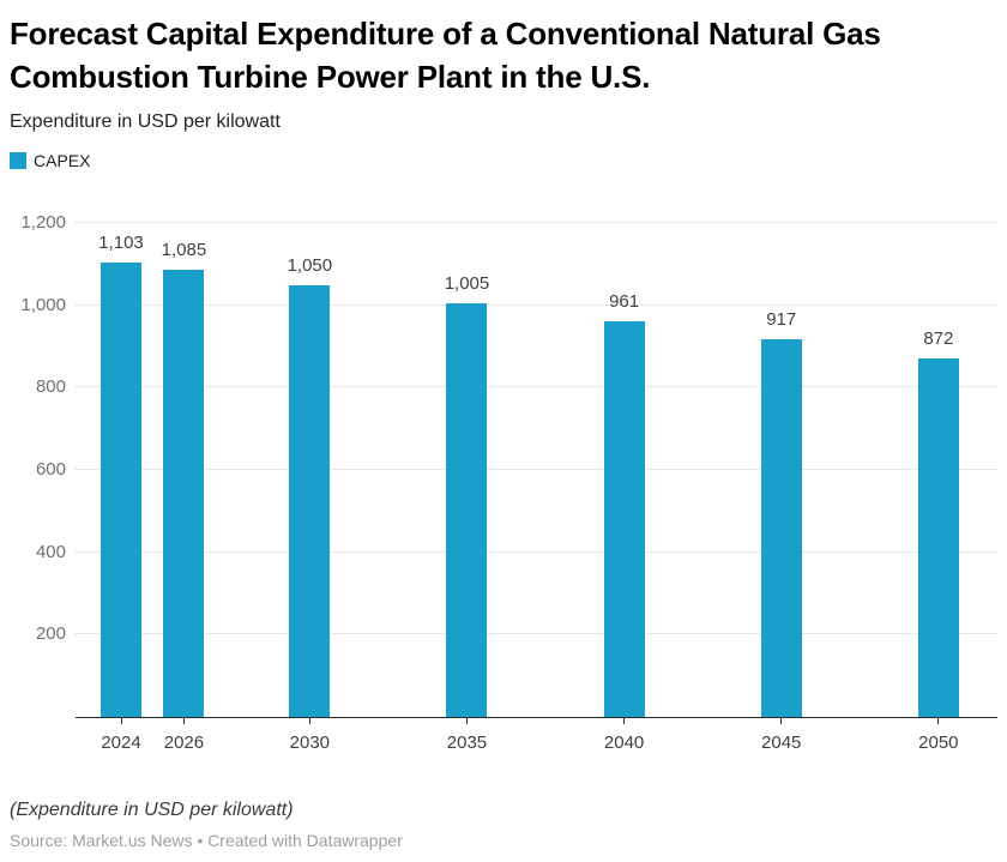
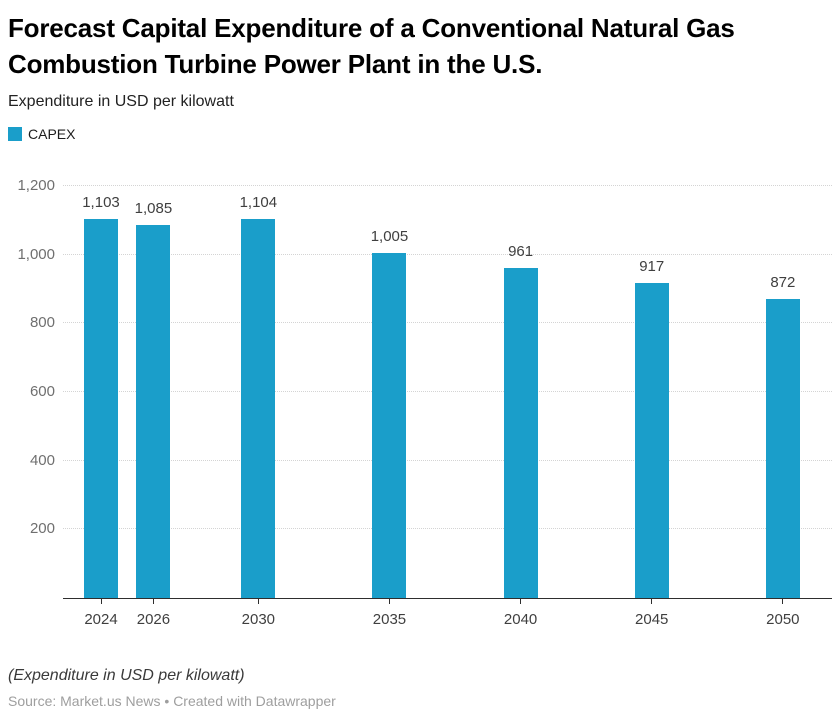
2030: 1,050 -> 1,104
